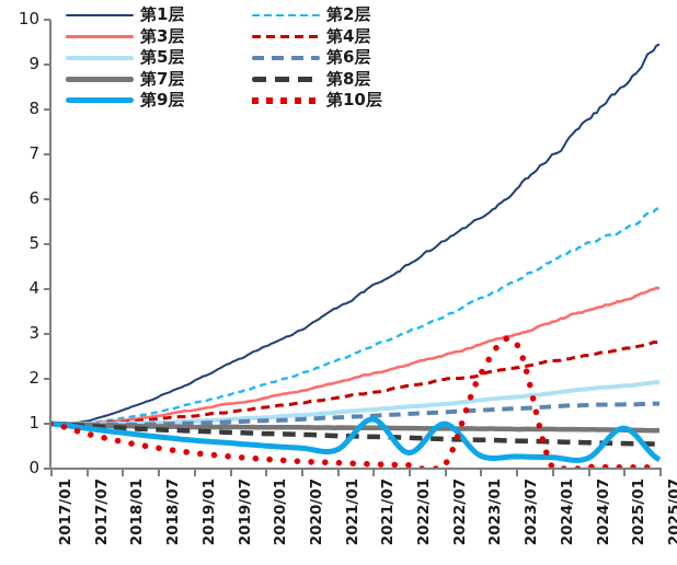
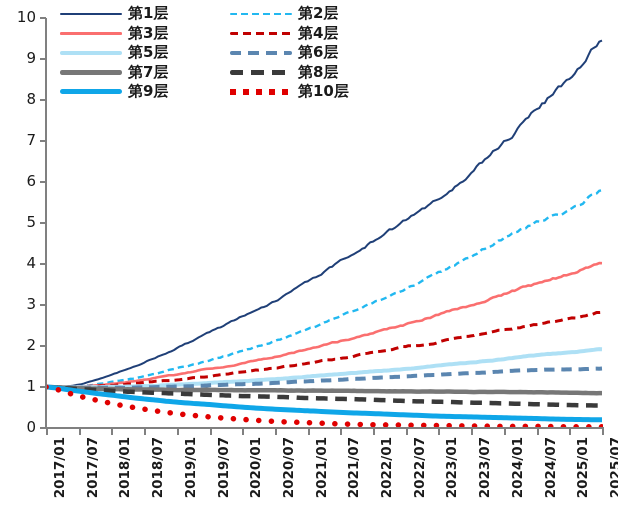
第9层/2021/07: 1.1 -> 0.4
第9层/2022/07: 1.0 -> 0.3
第10层/2023/01: 2.1 -> 0.1
第10层/2023/07: 2.8 -> 0.1
第9层/2025/01: 0.9 -> 0.2
